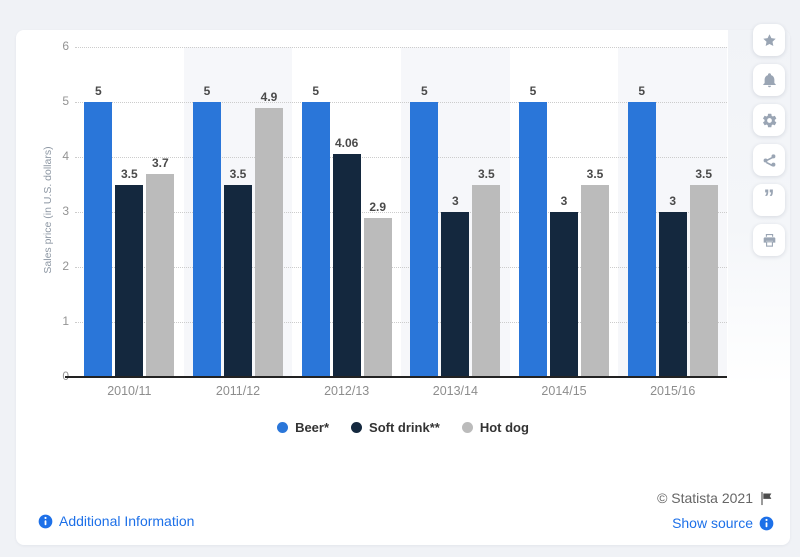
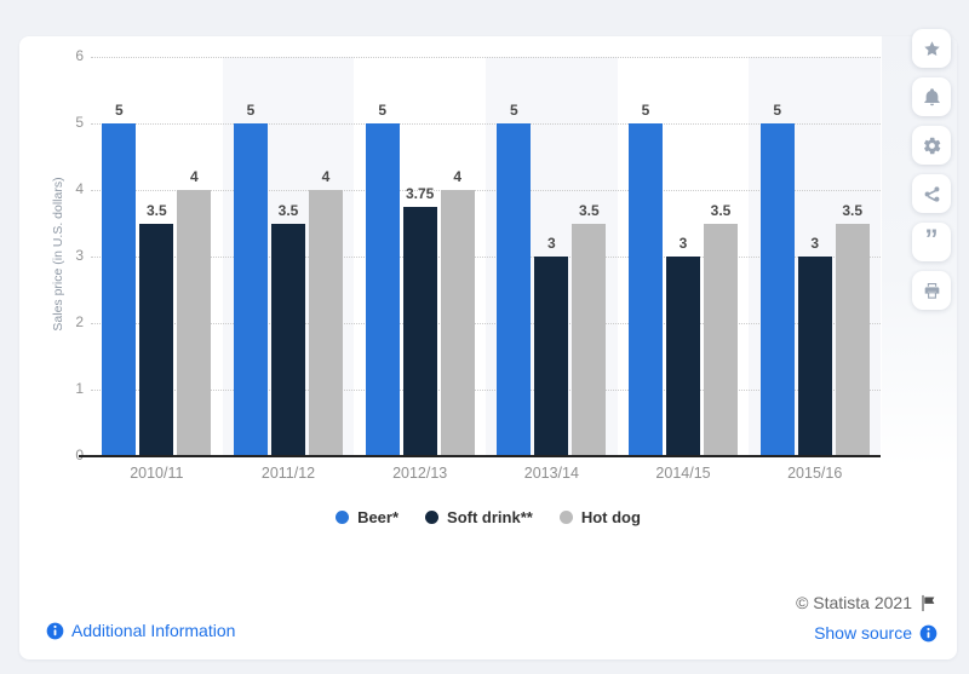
Hot dog/2010/11: 3.7 -> 4
Hot dog/2011/12: 4.9 -> 4
Soft drink**/2012/13: 4.06 -> 3.75
Hot dog/2012/13: 2.9 -> 4
